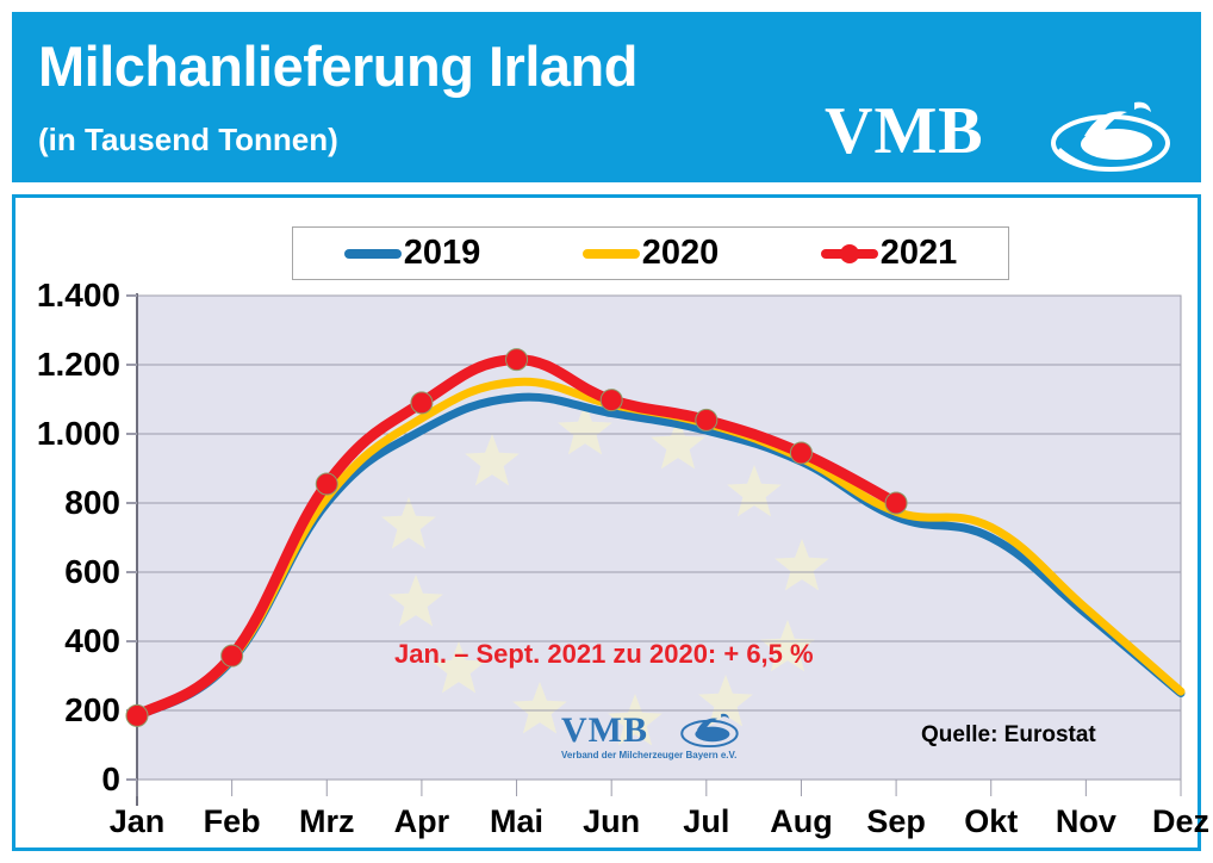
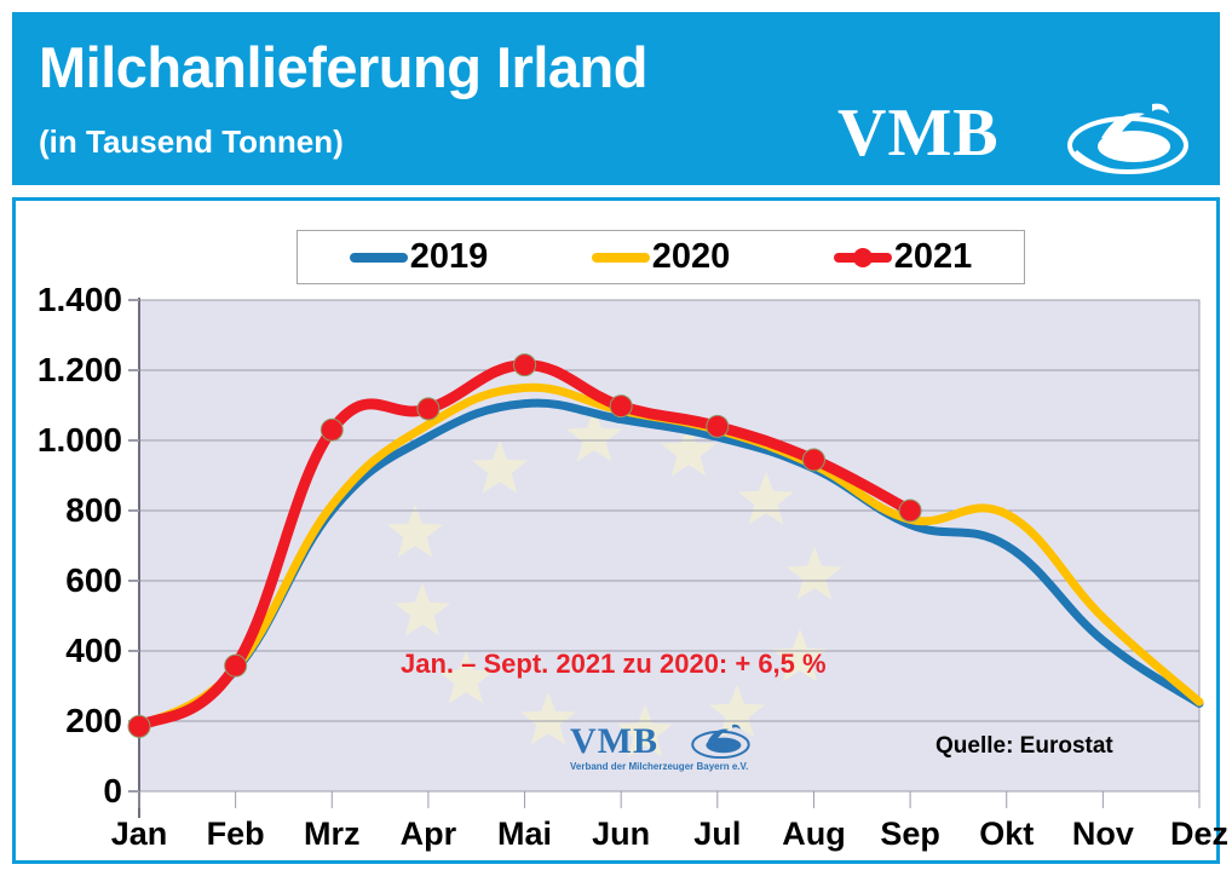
2021/Mrz: 860 -> 1030
2020/Okt: 730 -> 790
2019/Nov: 480 -> 430
